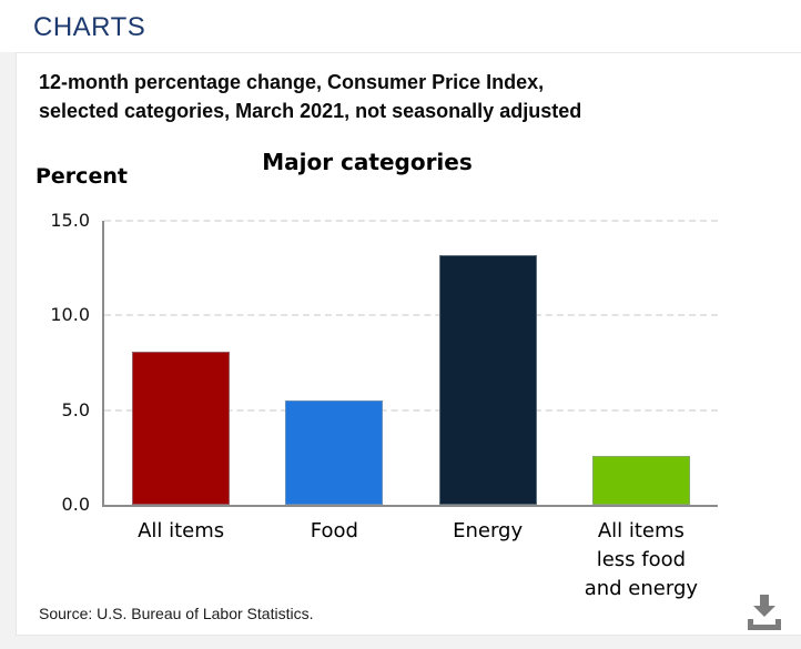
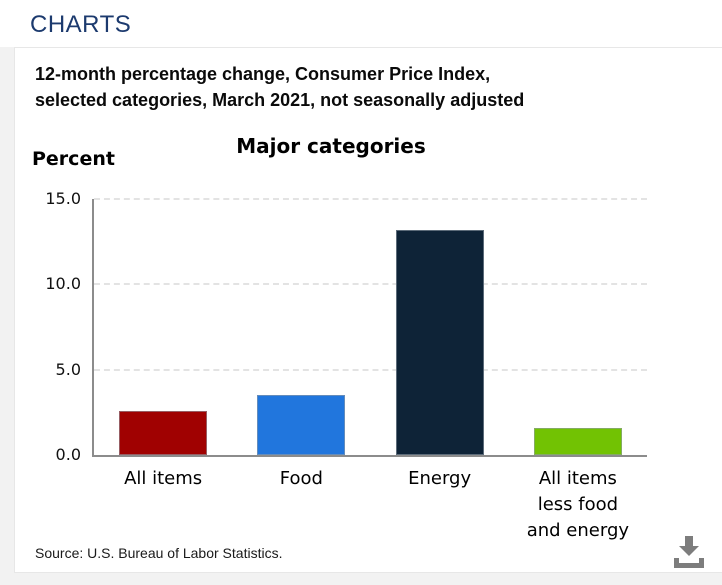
All items: 8.1 -> 2.6
Food: 5.5 -> 3.5
All items less food and energy: 2.6 -> 1.6
